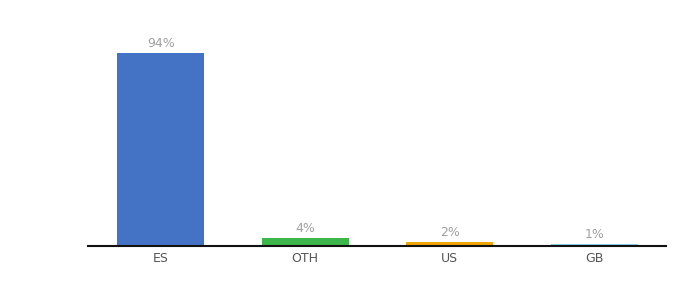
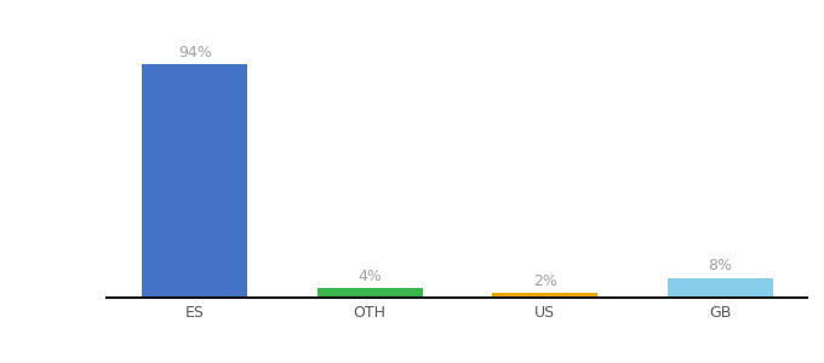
GB: 1% -> 8%
